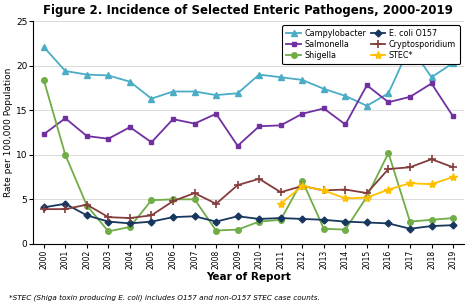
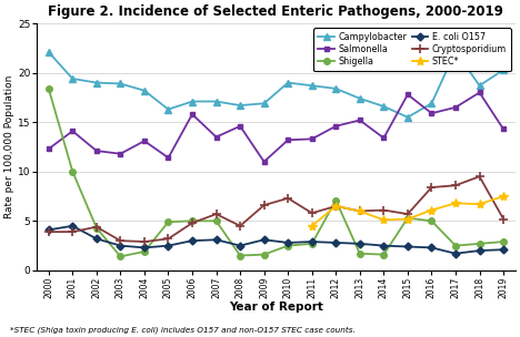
Salmonella/2006: 14.0 -> 15.8
Shigella/2016: 10.2 -> 5.0
Cryptosporidium/2019: 8.6 -> 5.2
